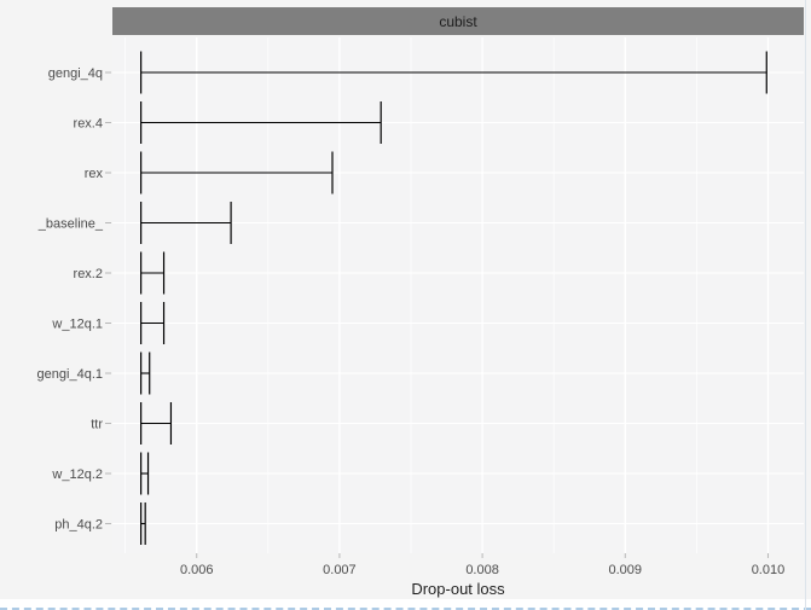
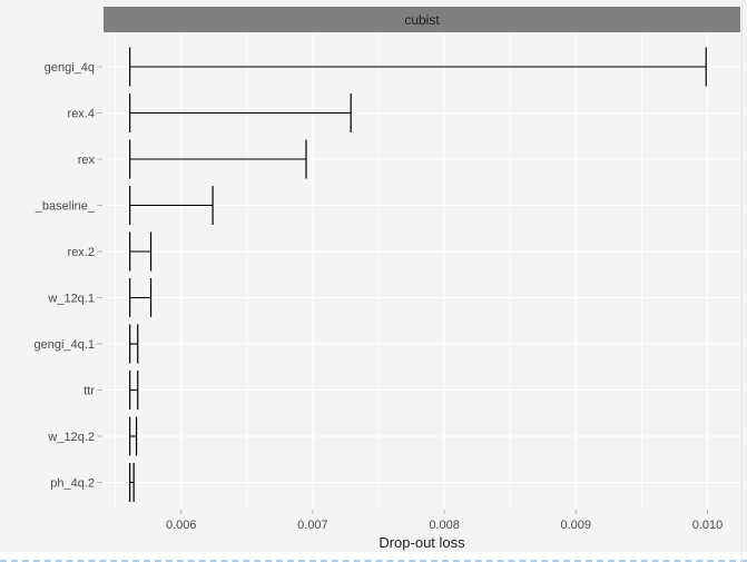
ttr: 0.00582 -> 0.00567
